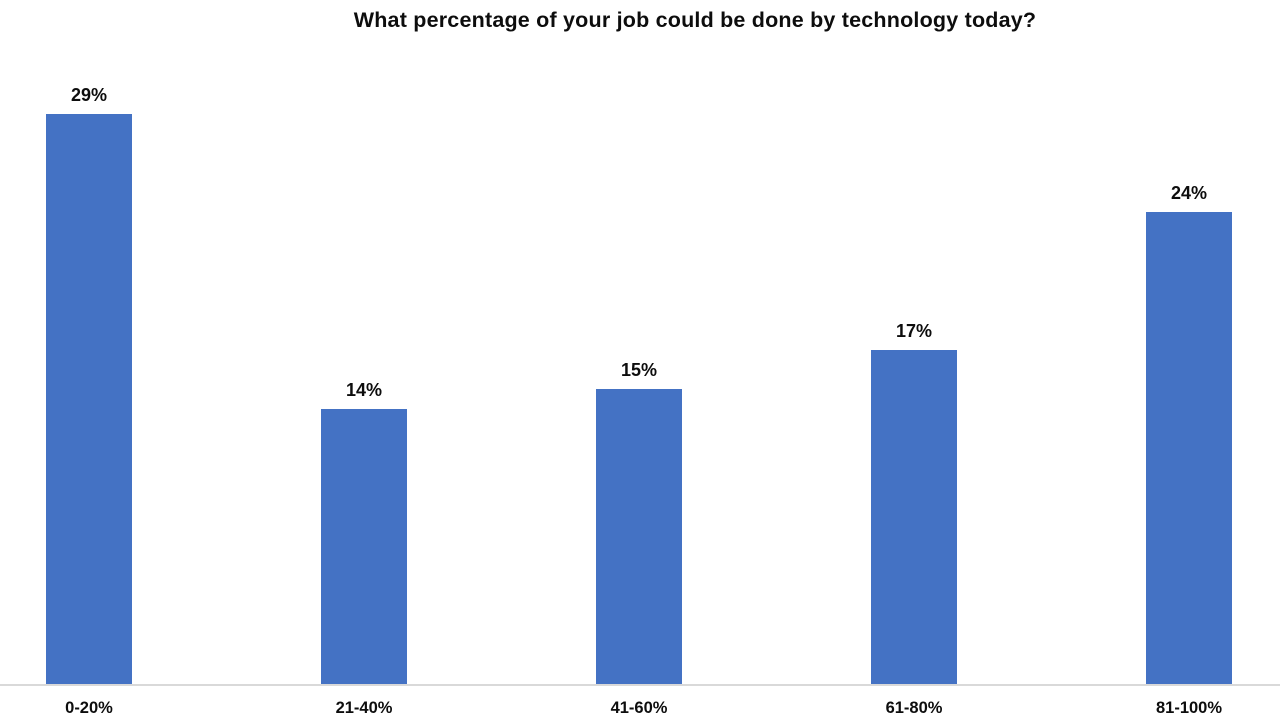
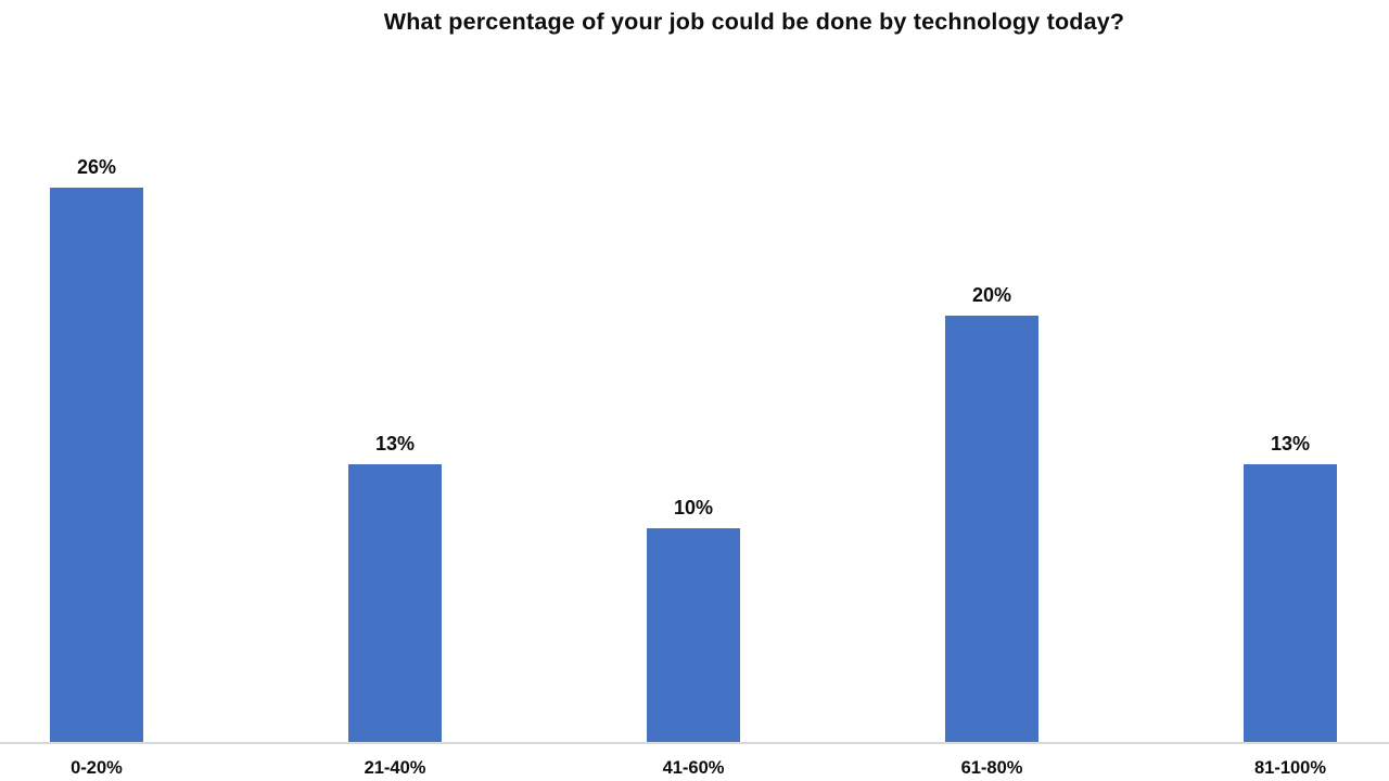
0-20%: 29% -> 26%
21-40%: 14% -> 13%
41-60%: 15% -> 10%
61-80%: 17% -> 20%
81-100%: 24% -> 13%
